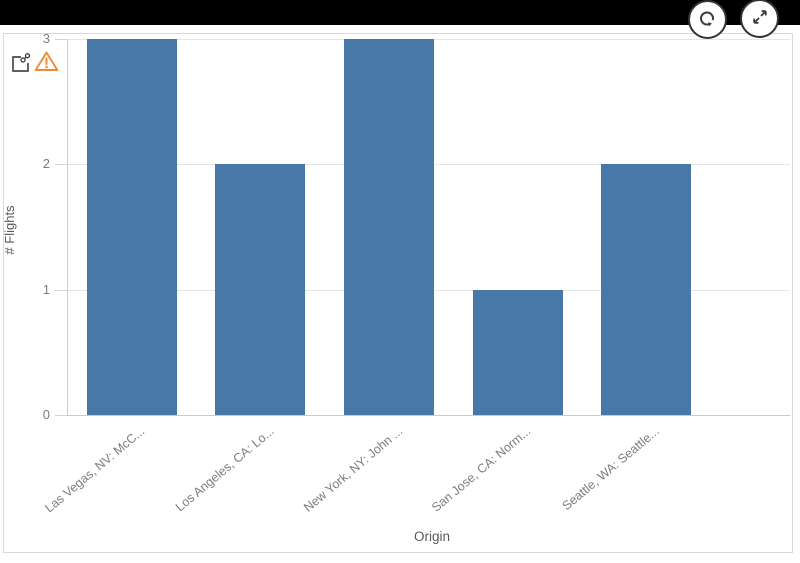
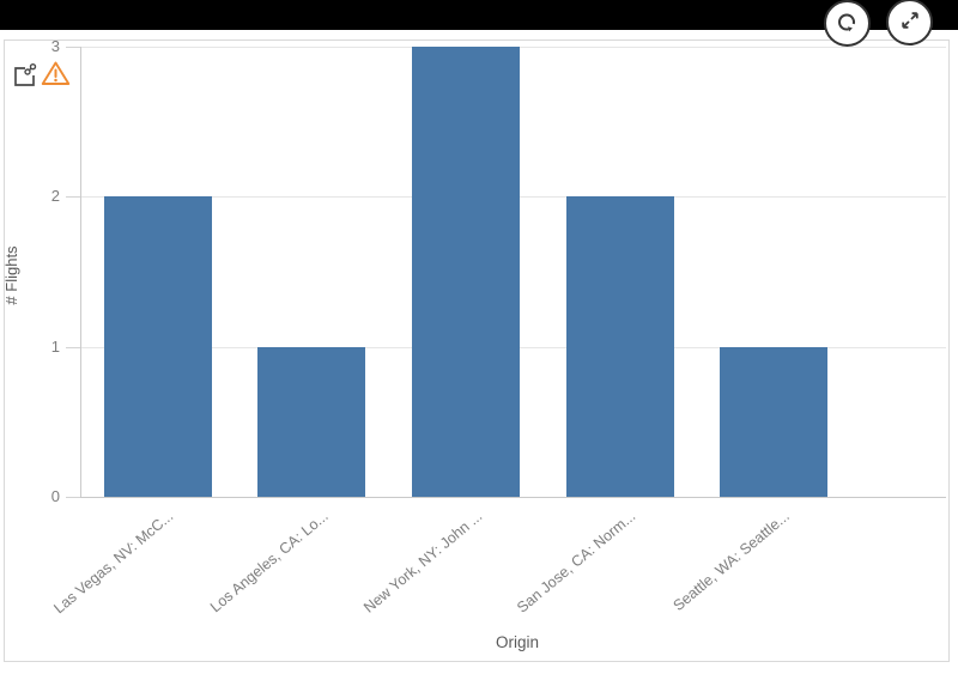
Las Vegas, NV: McC...: 3 -> 2
Los Angeles, CA: Lo...: 2 -> 1
San Jose, CA: Norm...: 1 -> 2
Seattle, WA: Seattle...: 2 -> 1
